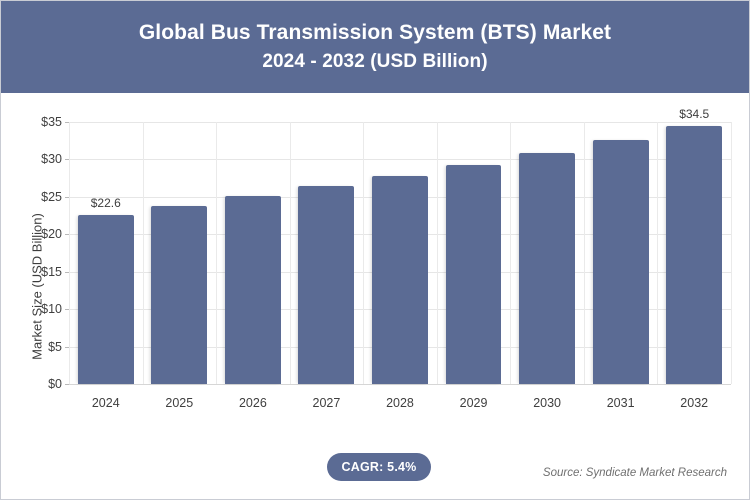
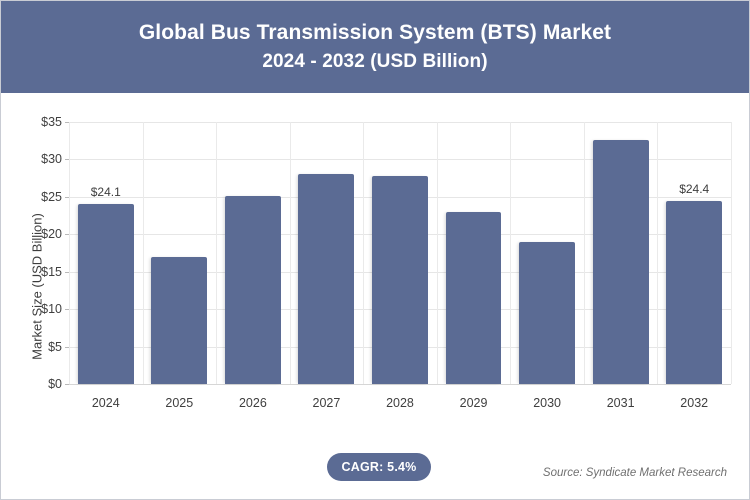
2024: $22.6 -> $24.1
2025: $24 -> $17
2027: $26 -> $28
2029: $29 -> $23
2030: $31 -> $19
2032: $34.5 -> $24.4
